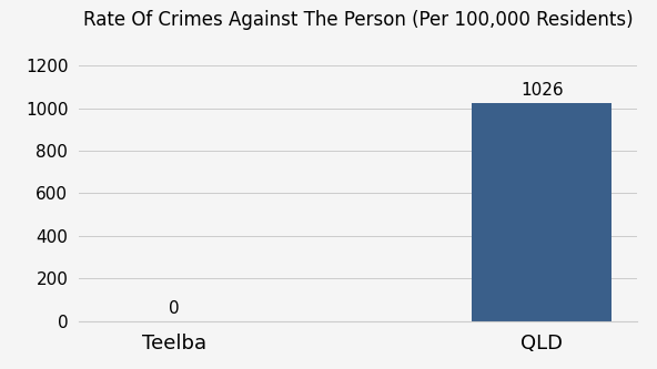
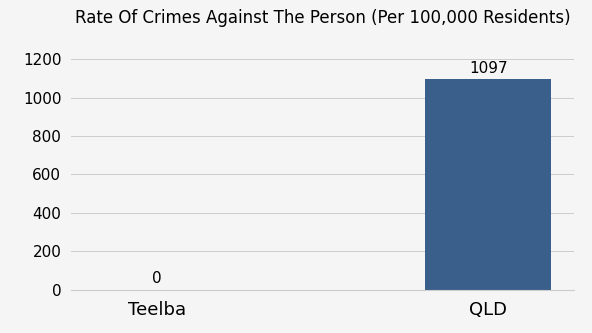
QLD: 1026 -> 1097
